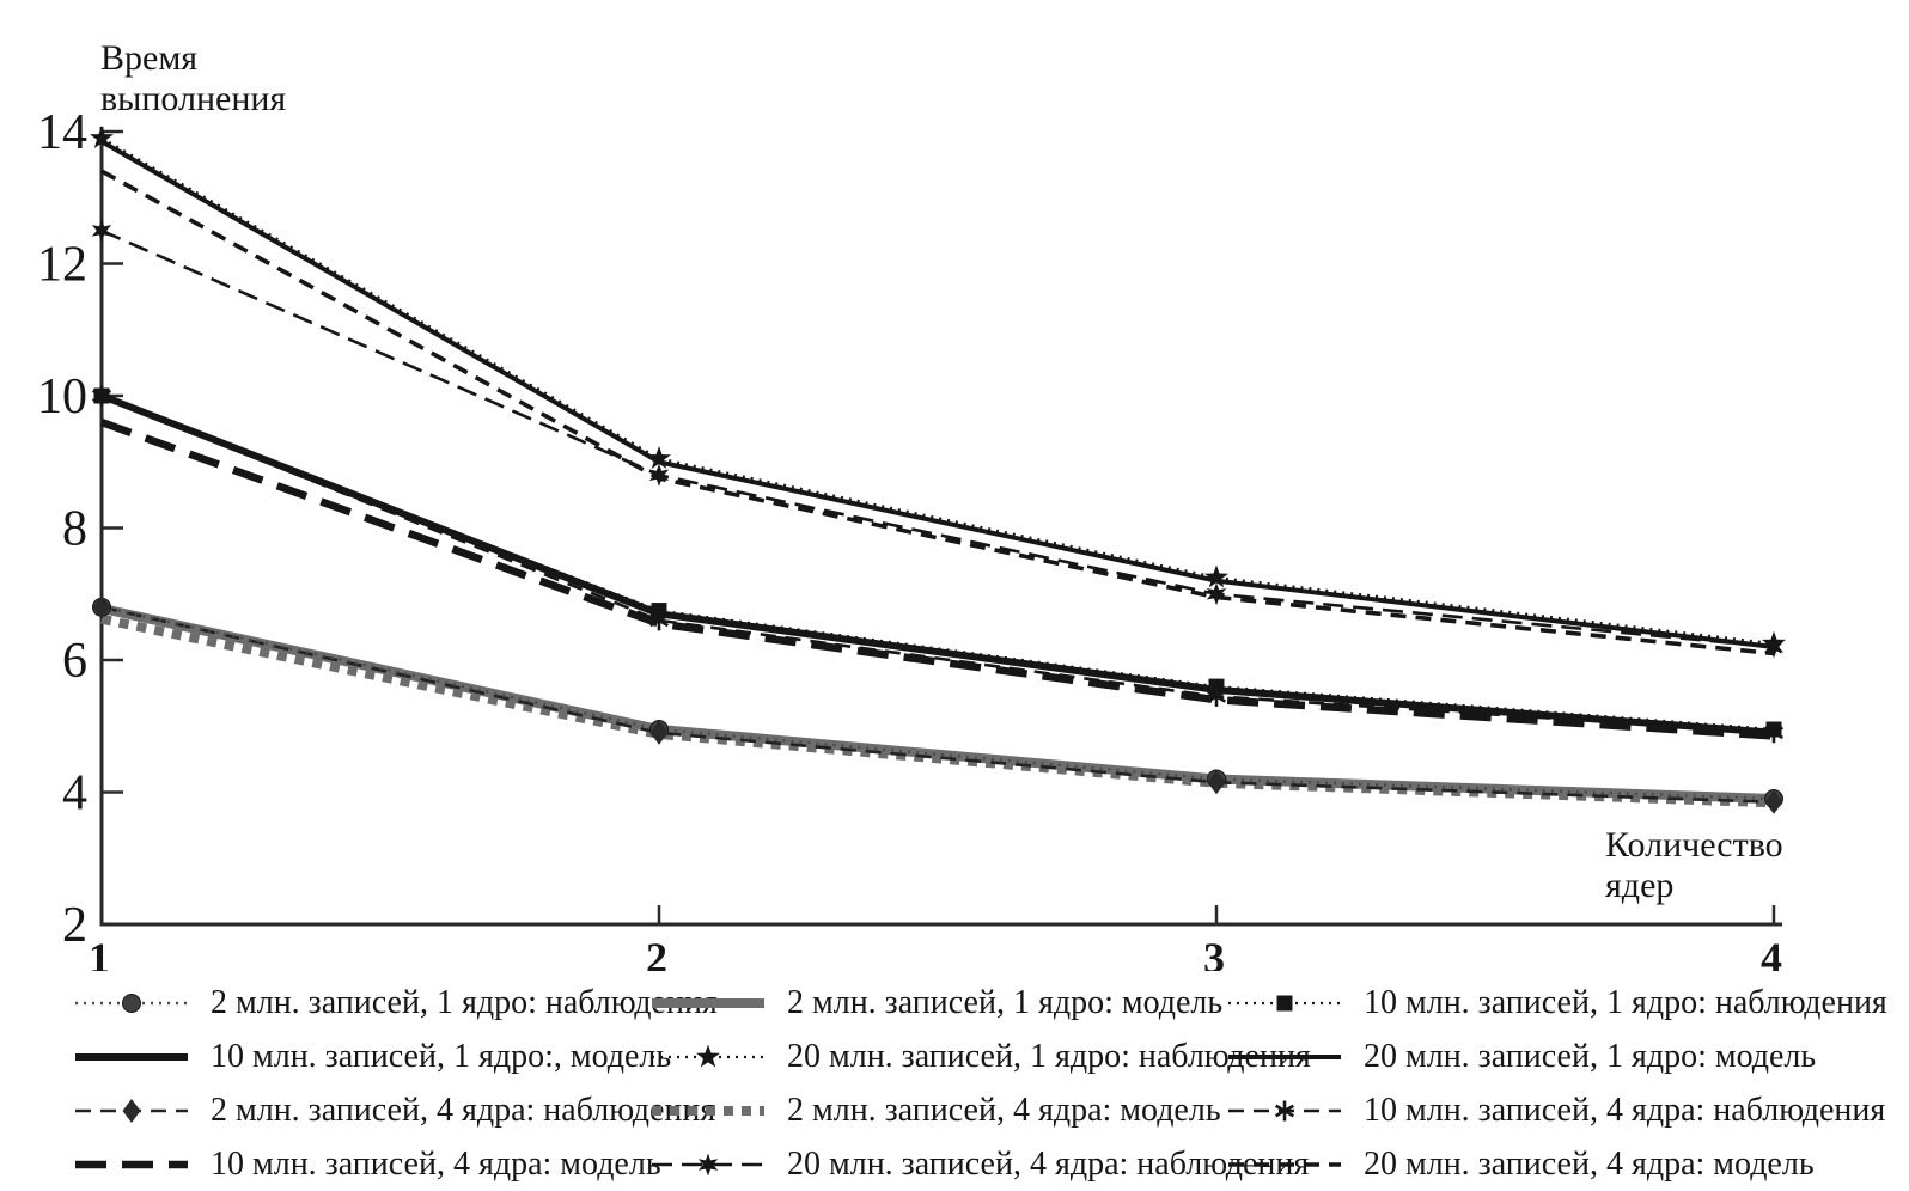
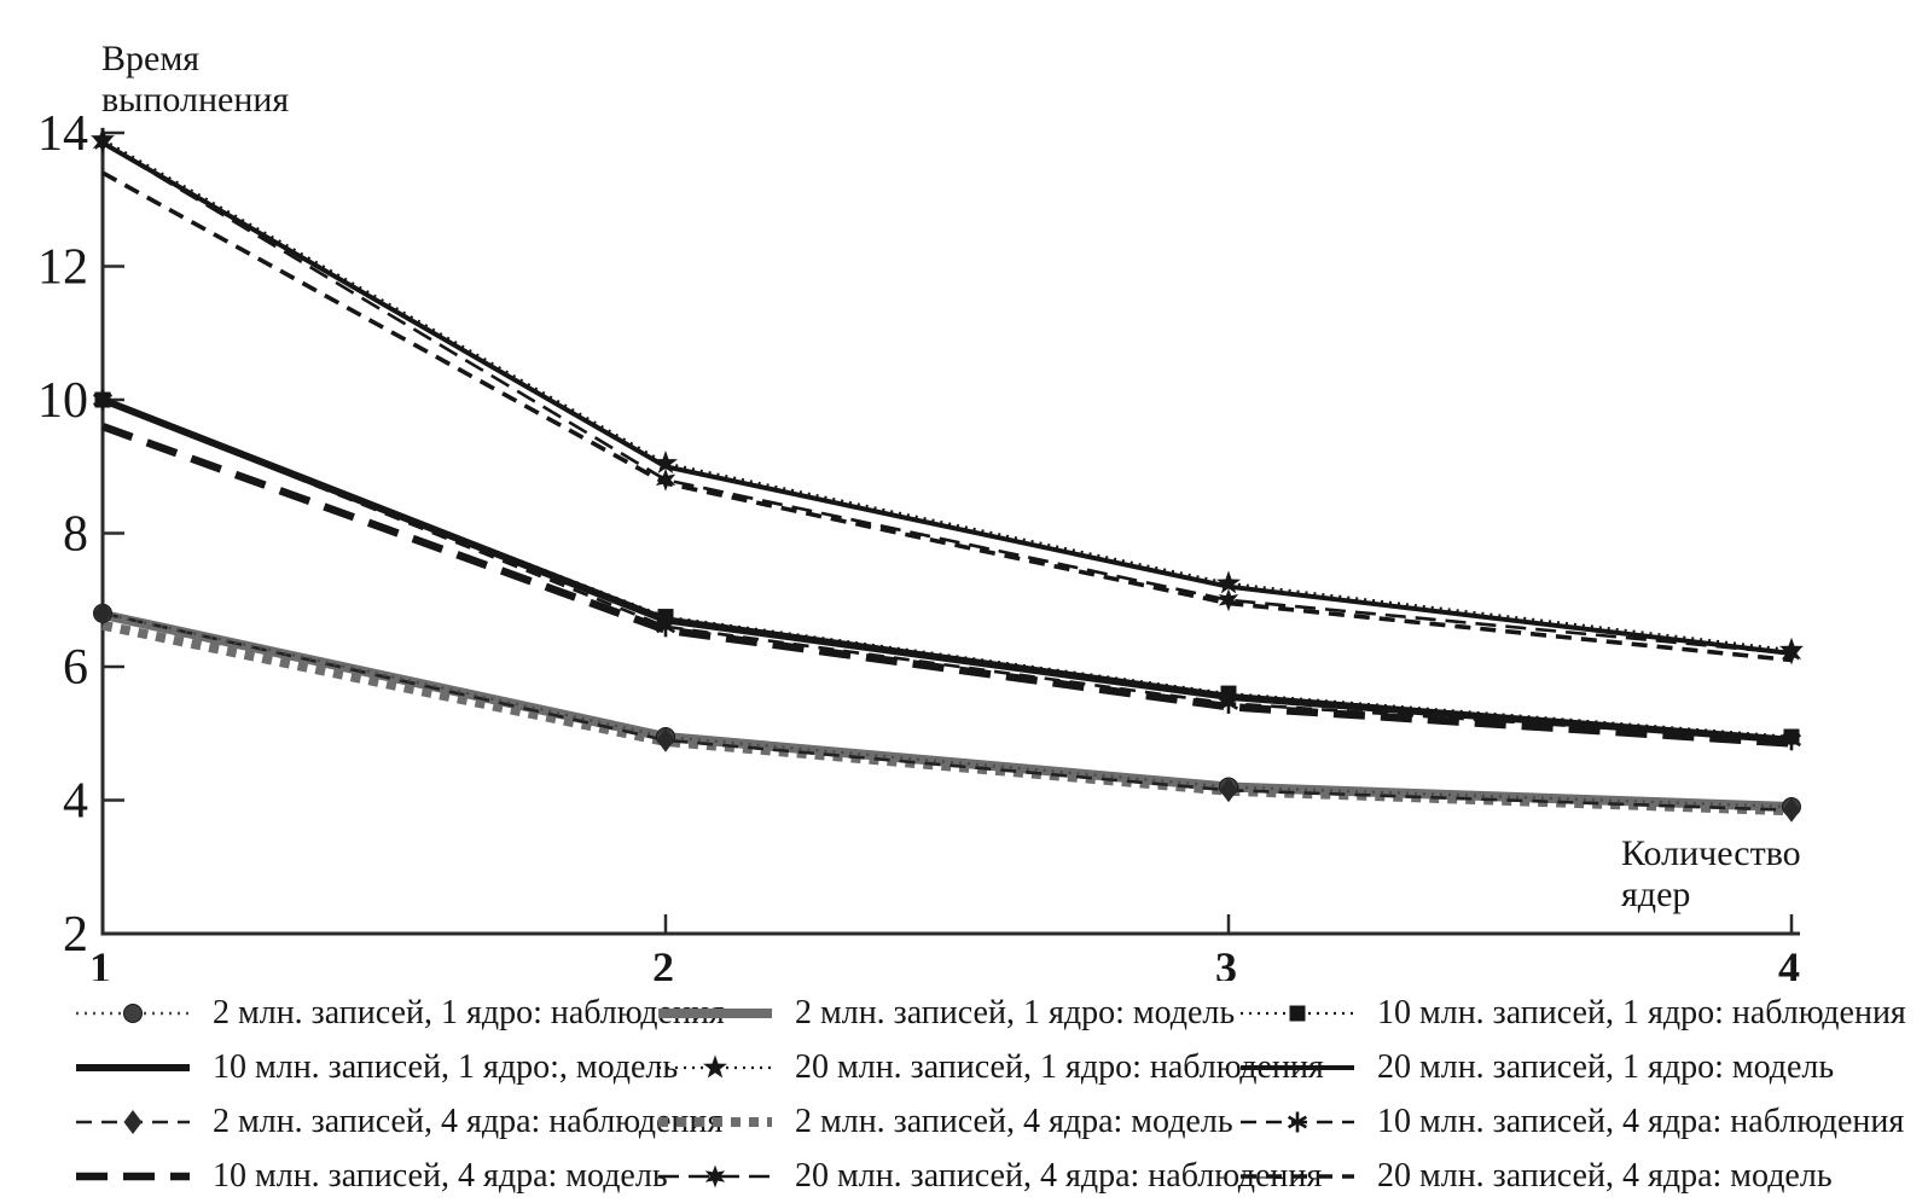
20 млн. записей, 4 ядра: наблюдения/1: 12.5 -> 13.8
